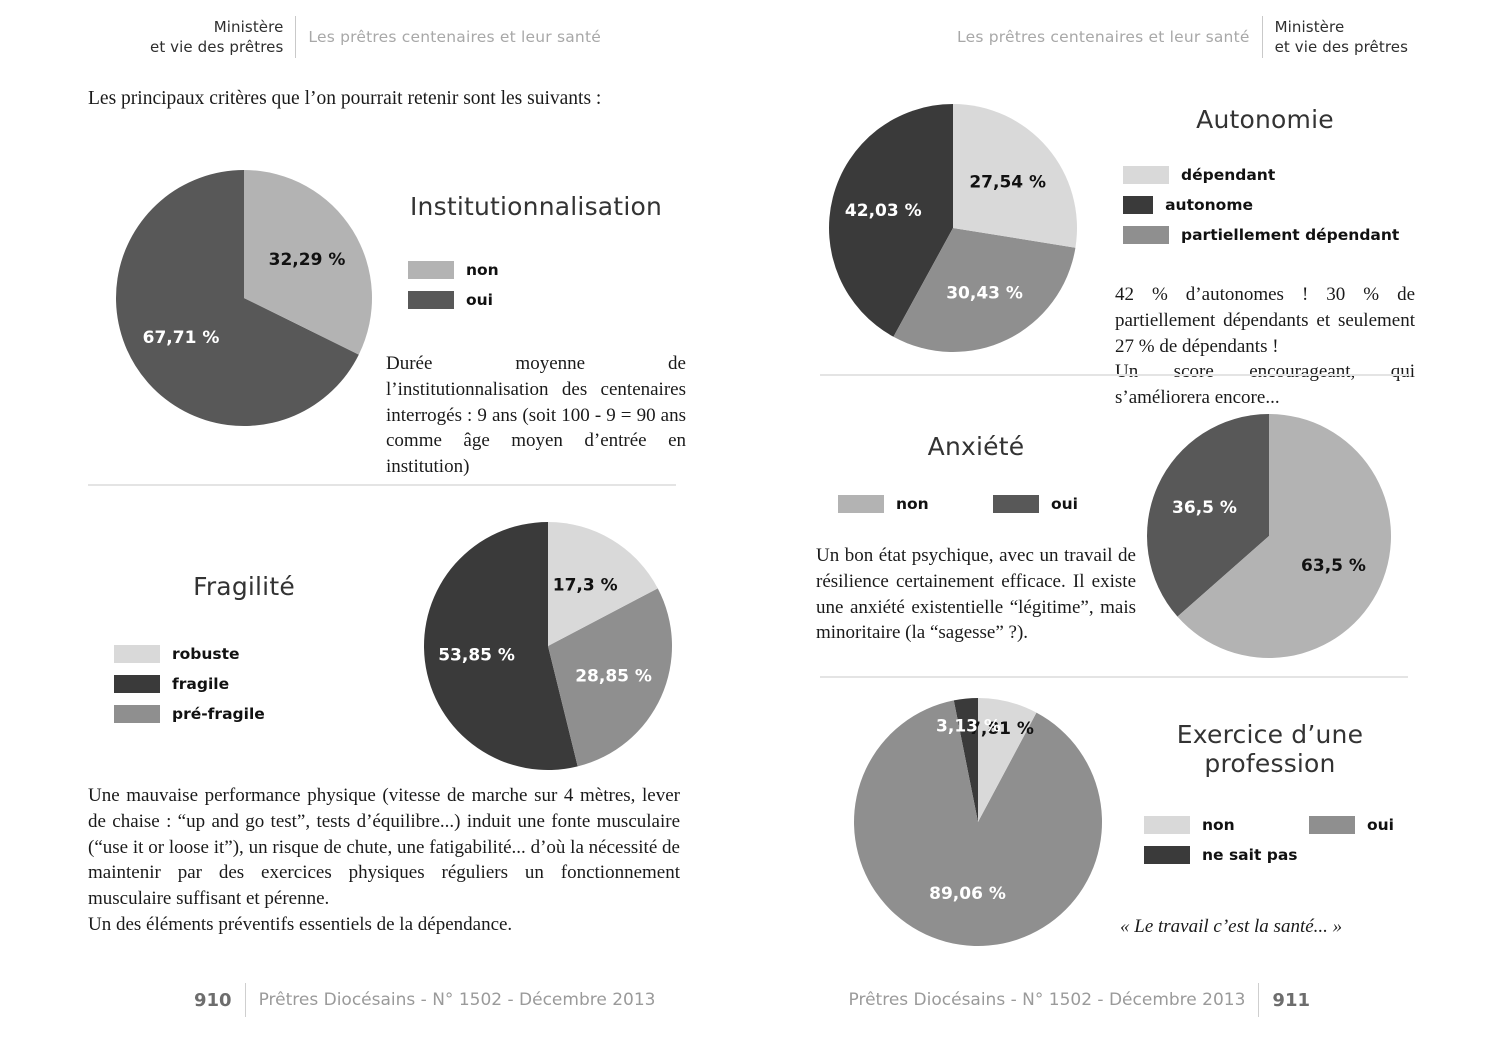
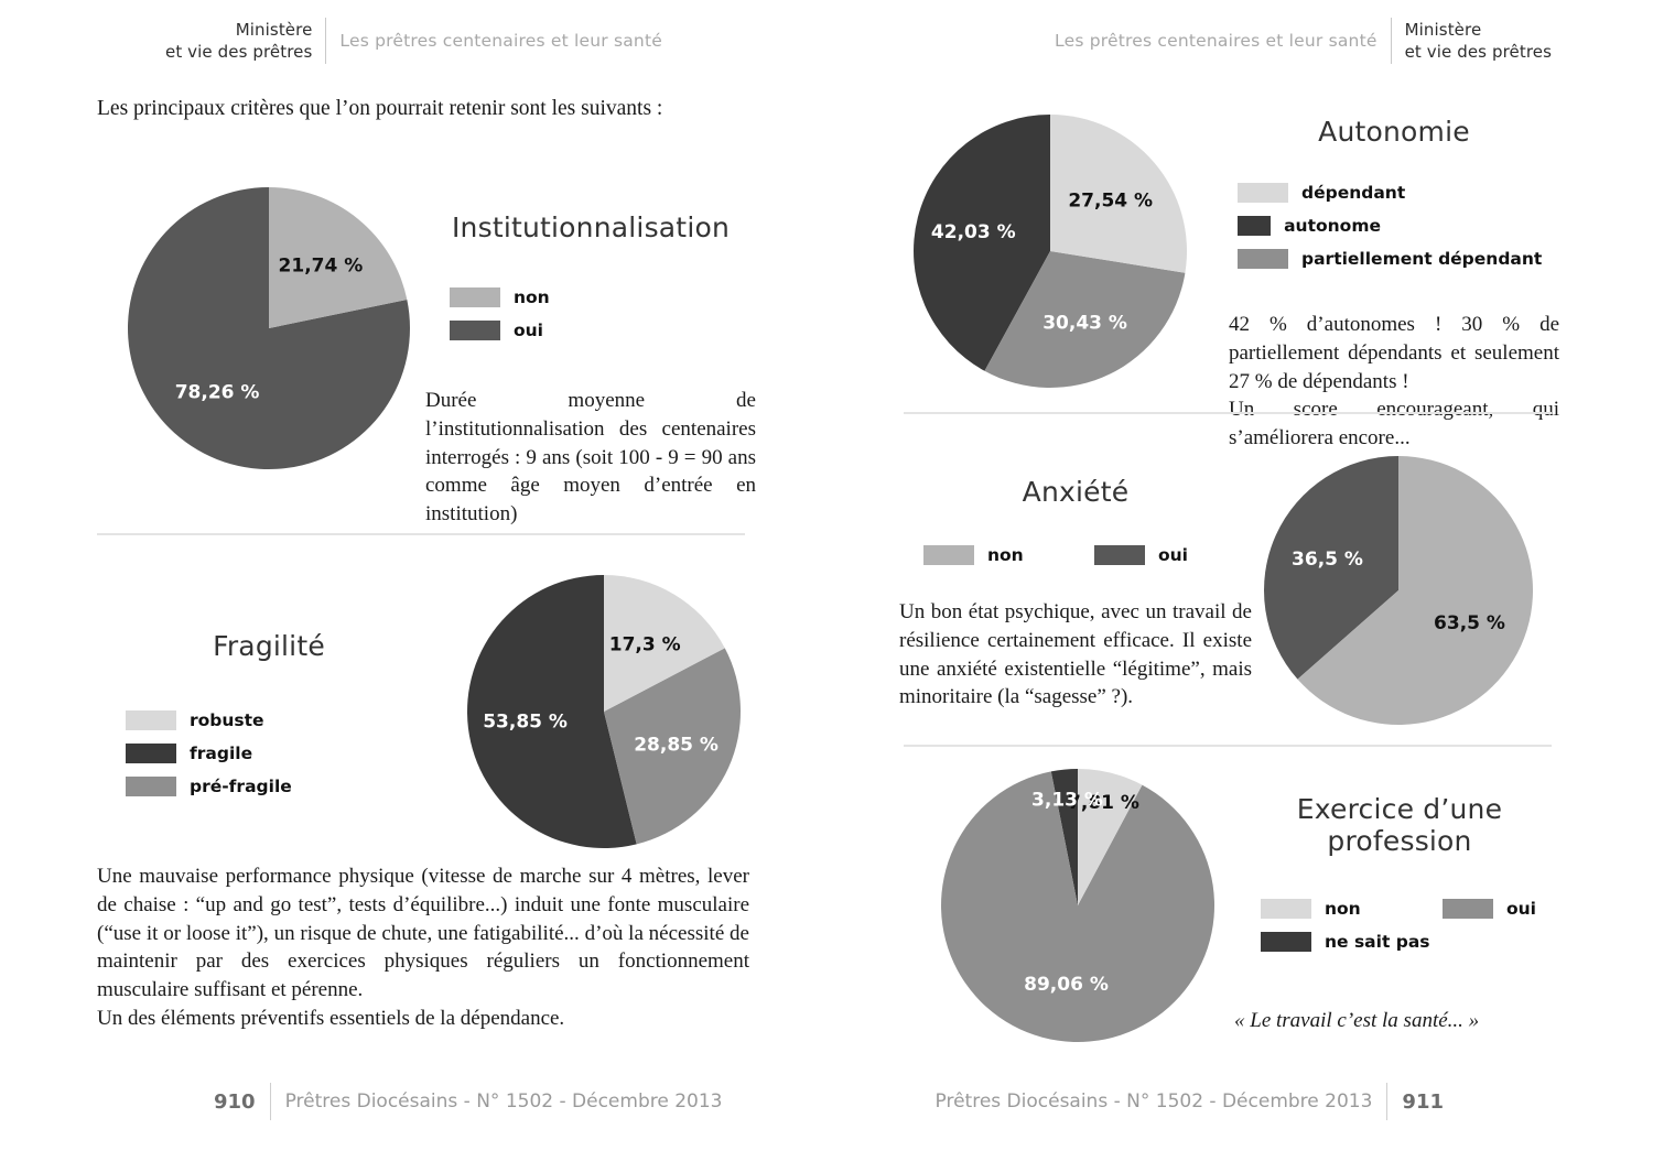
Institutionnalisation/non: 32,29 -> 21,74
Institutionnalisation/oui: 67,71 -> 78,26
